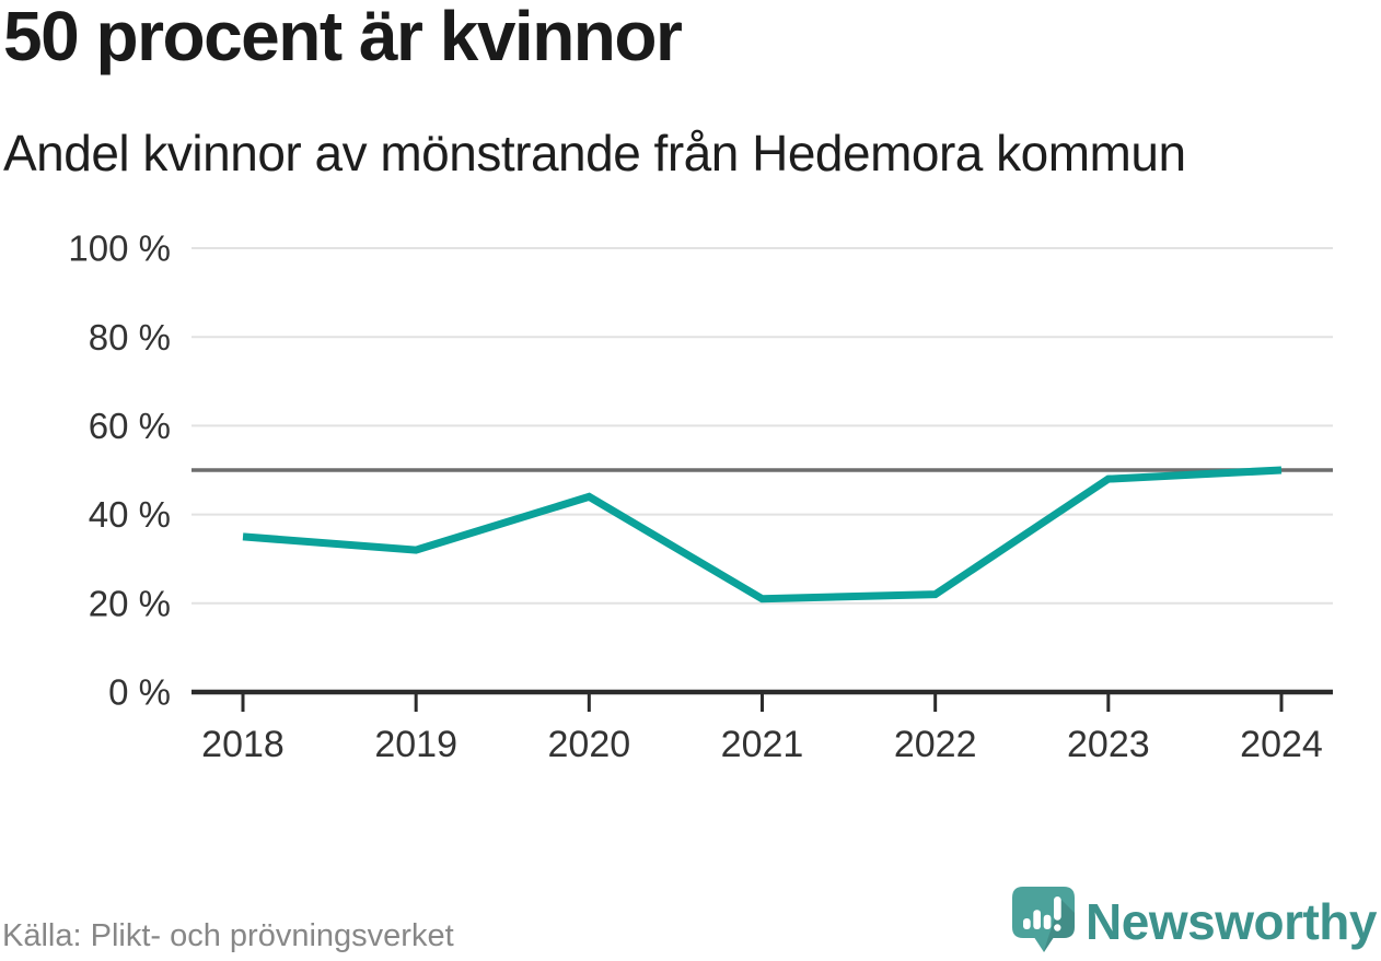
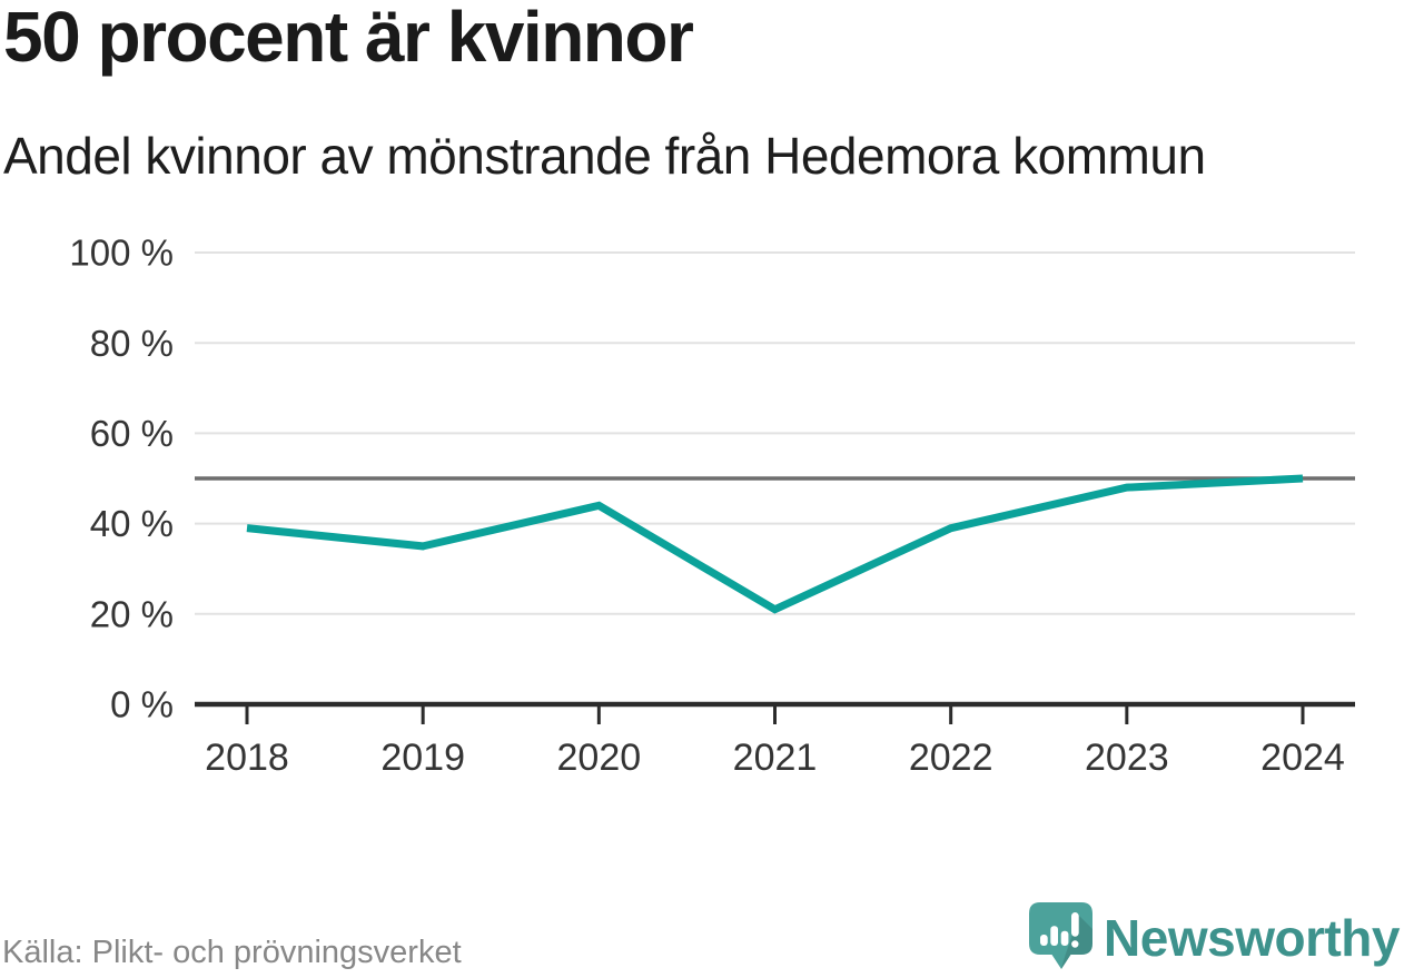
2018: 35% -> 39%
2019: 32% -> 35%
2022: 22% -> 39%
